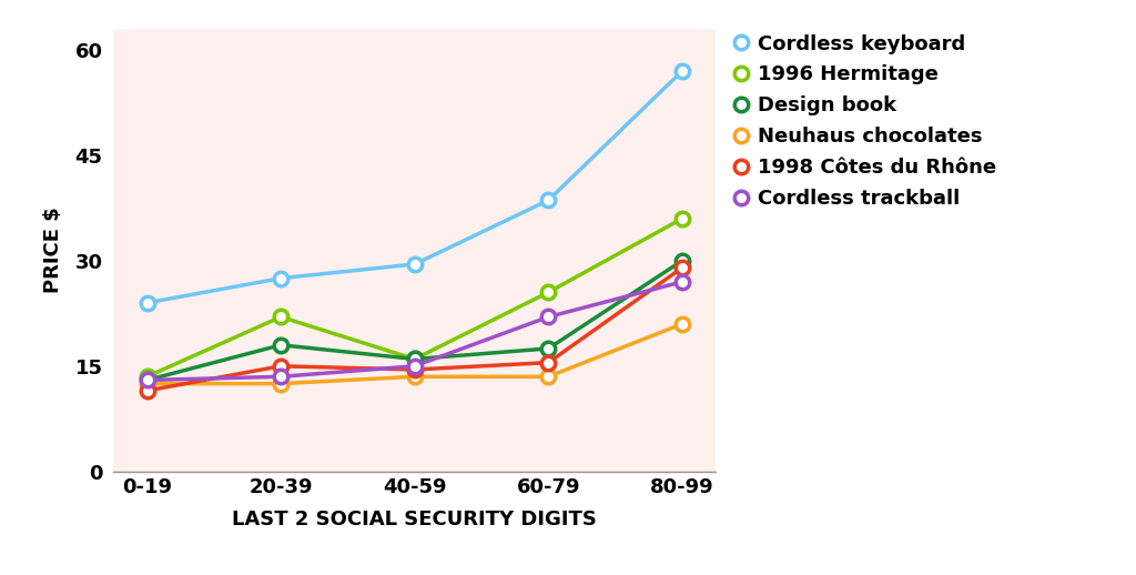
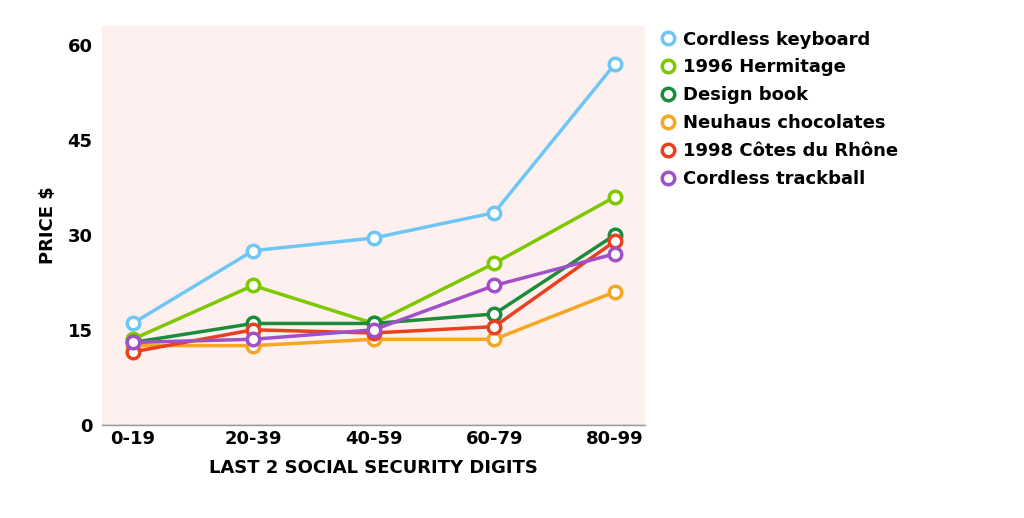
Cordless keyboard/0-19: 24.0 -> 16.0
Design book/20-39: 18.0 -> 16.0
Cordless keyboard/60-79: 38.6 -> 33.5
